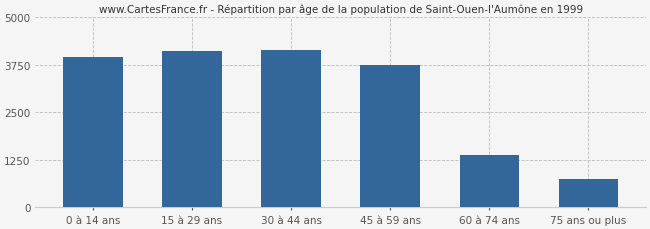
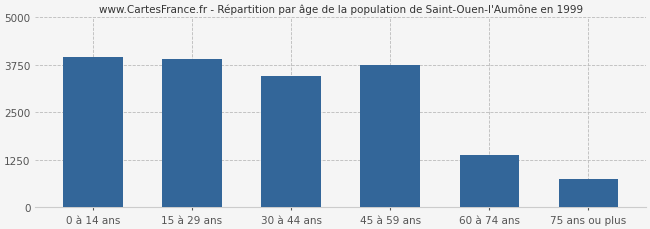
15 à 29 ans: 4100 -> 3900
30 à 44 ans: 4150 -> 3450
